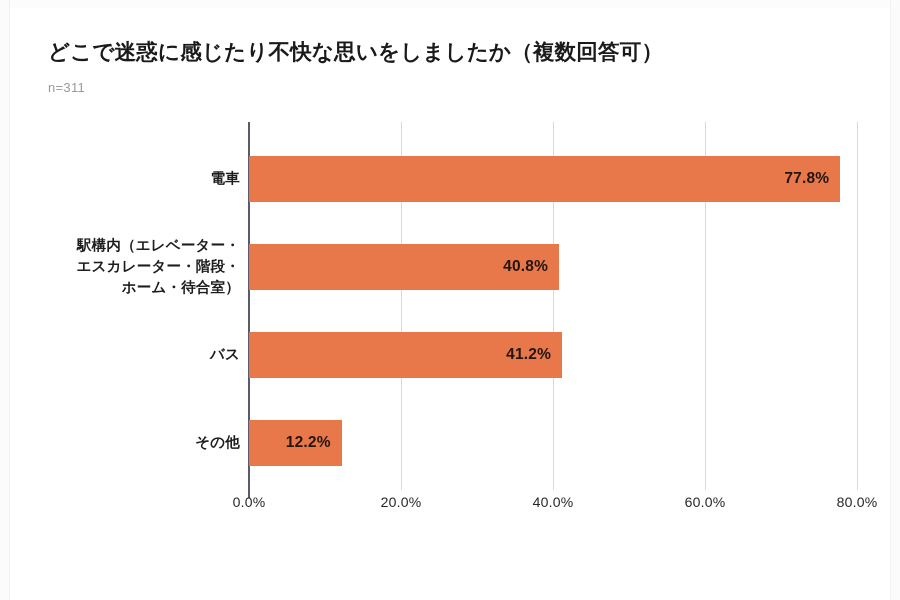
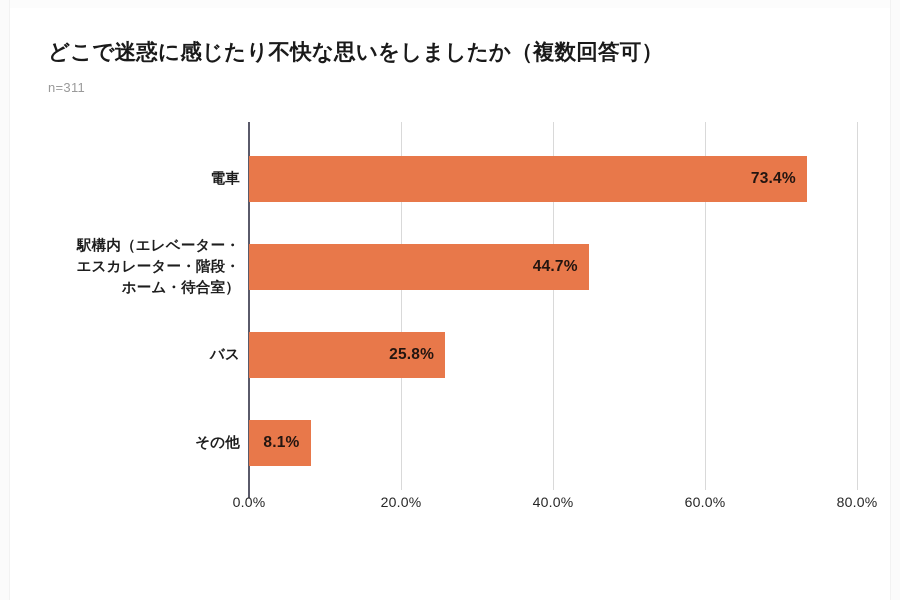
電車: 77.8% -> 73.4%
駅構内（エレベーター・エスカレーター・階段・ホーム・待合室）: 40.8% -> 44.7%
バス: 41.2% -> 25.8%
その他: 12.2% -> 8.1%
